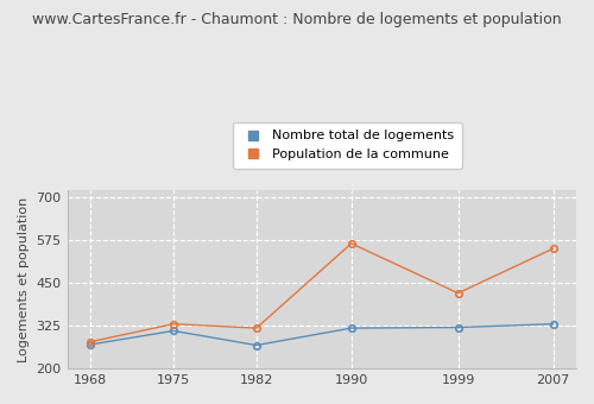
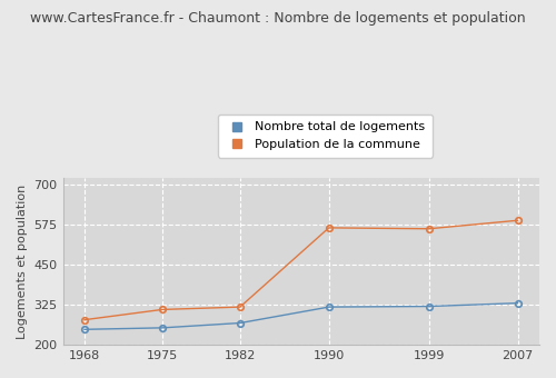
Nombre total de logements/1968: 270 -> 248
Nombre total de logements/1975: 310 -> 253
Population de la commune/1975: 330 -> 310
Population de la commune/1999: 420 -> 562
Population de la commune/2007: 550 -> 588
